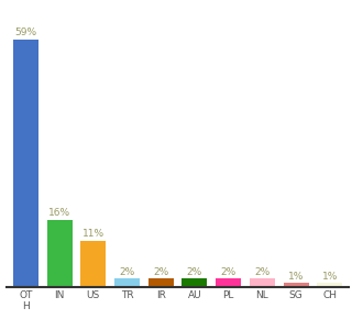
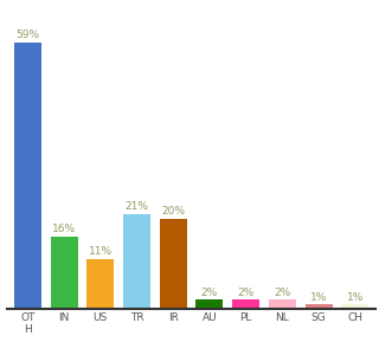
TR: 2% -> 21%
IR: 2% -> 20%
